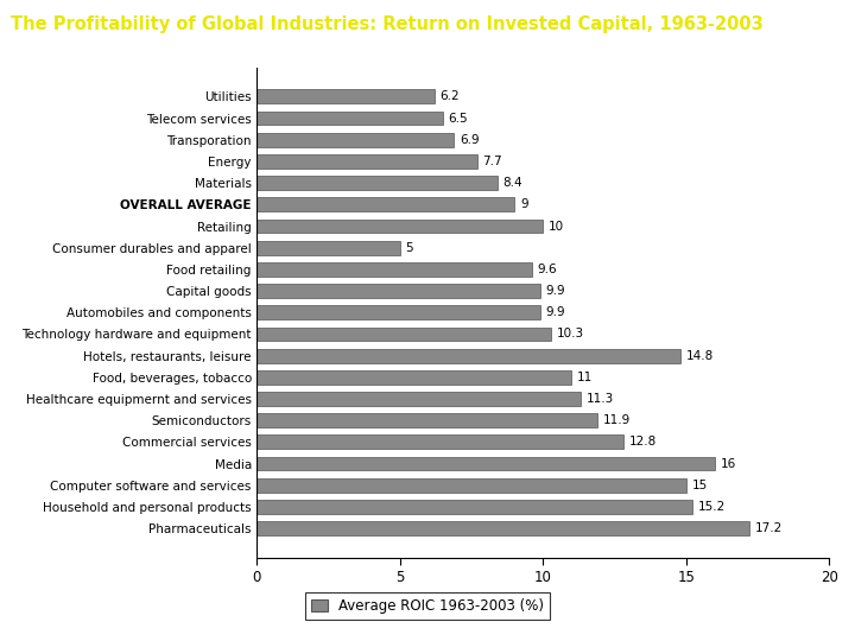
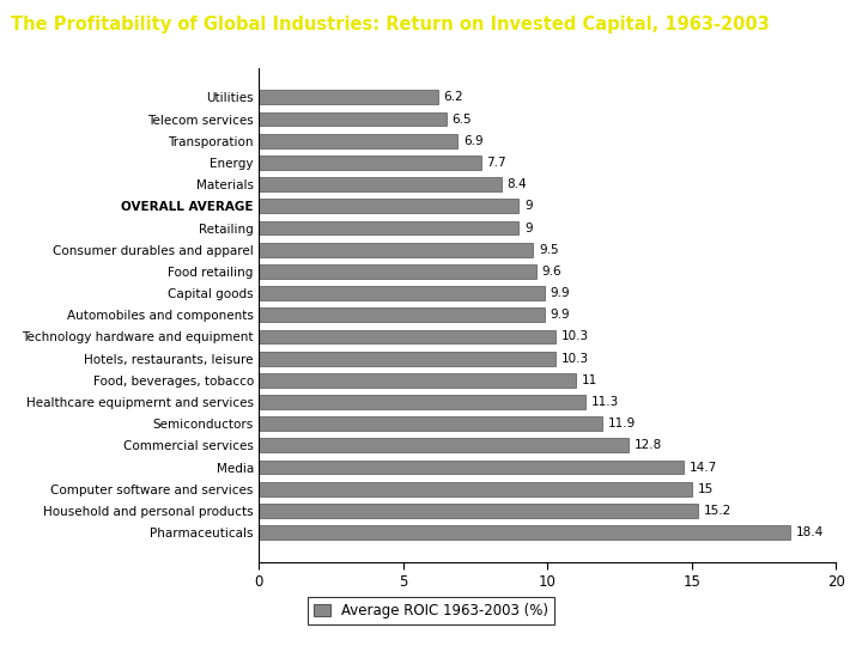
Retailing: 10 -> 9
Consumer durables and apparel: 5 -> 9.5
Hotels, restaurants, leisure: 14.8 -> 10.3
Media: 16 -> 14.7
Pharmaceuticals: 17.2 -> 18.4
